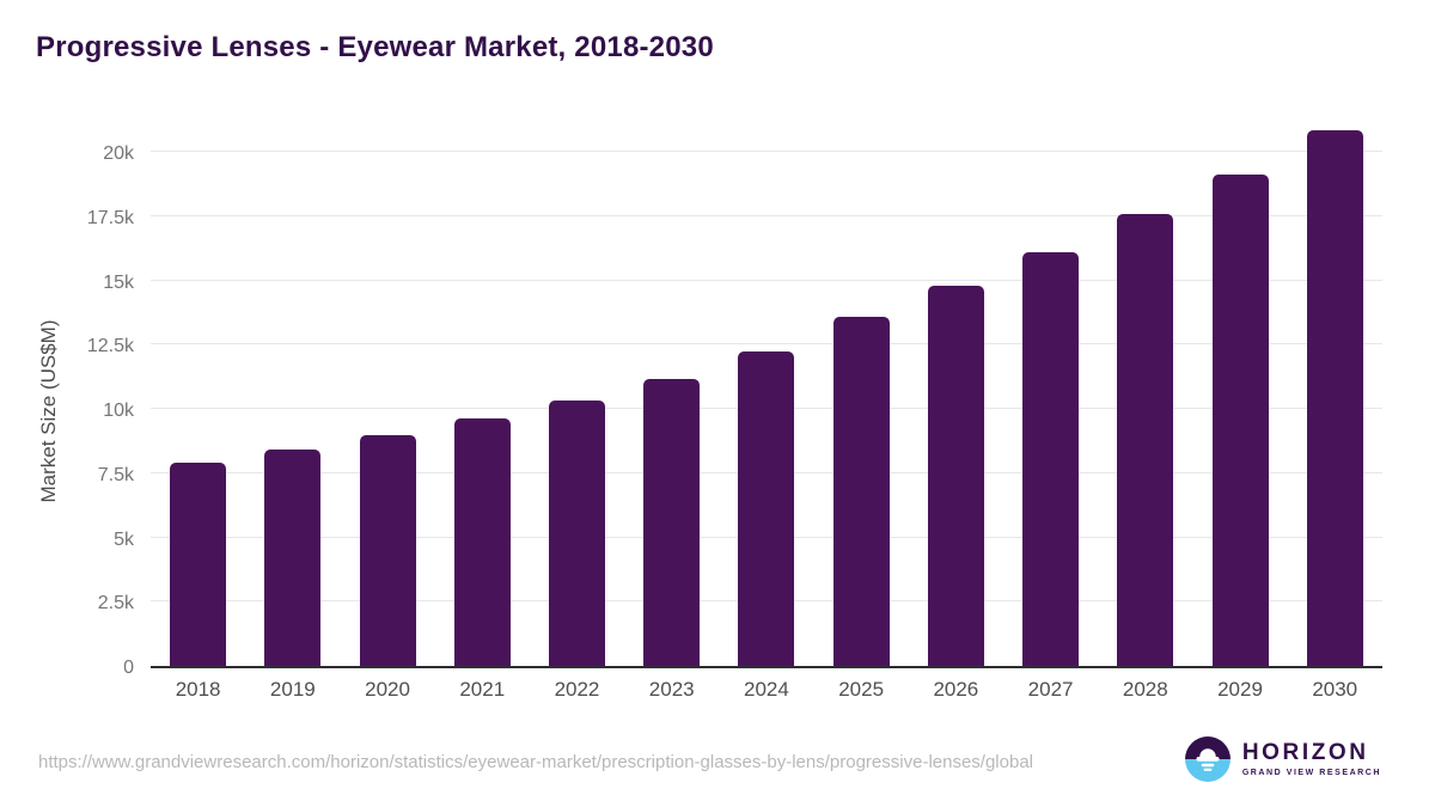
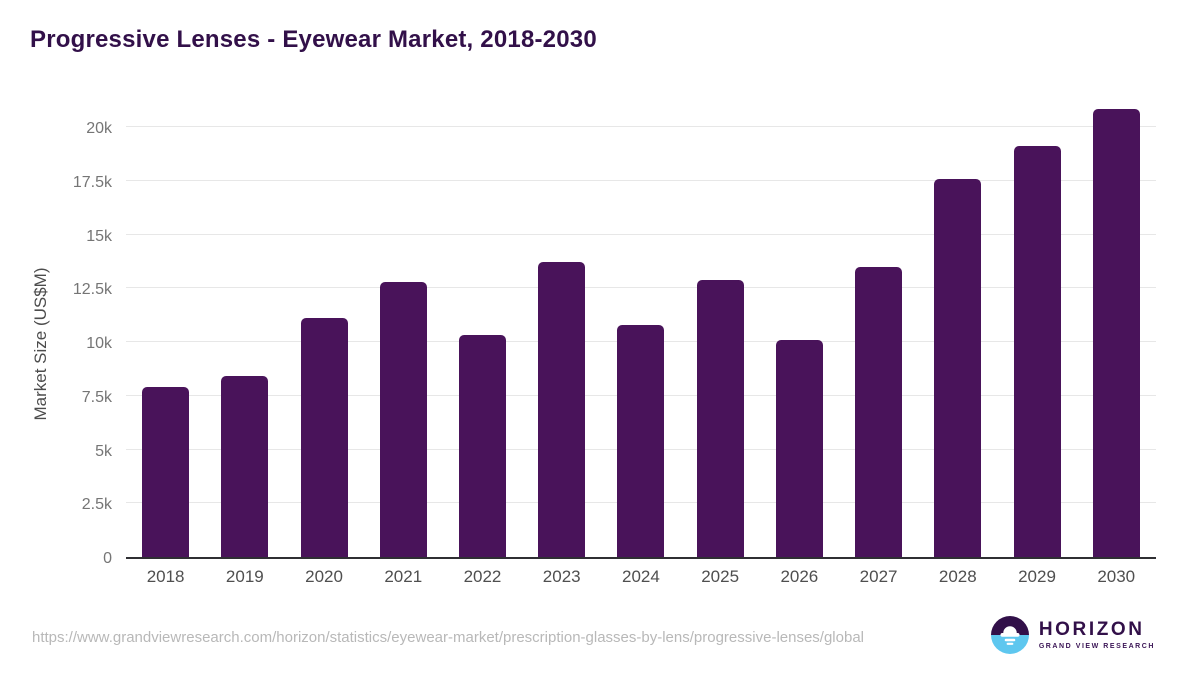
2020: 9.0k -> 11.1k
2021: 9.6k -> 12.8k
2023: 11.2k -> 13.7k
2024: 12.2k -> 10.8k
2025: 13.6k -> 12.9k
2026: 14.8k -> 10.1k
2027: 16.1k -> 13.5k
